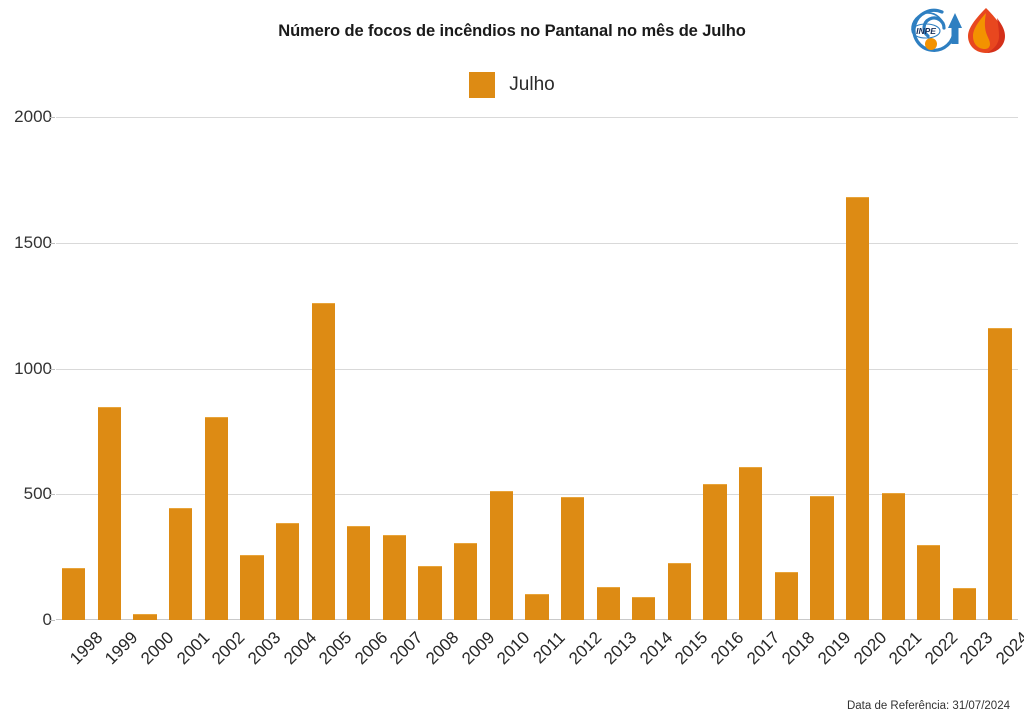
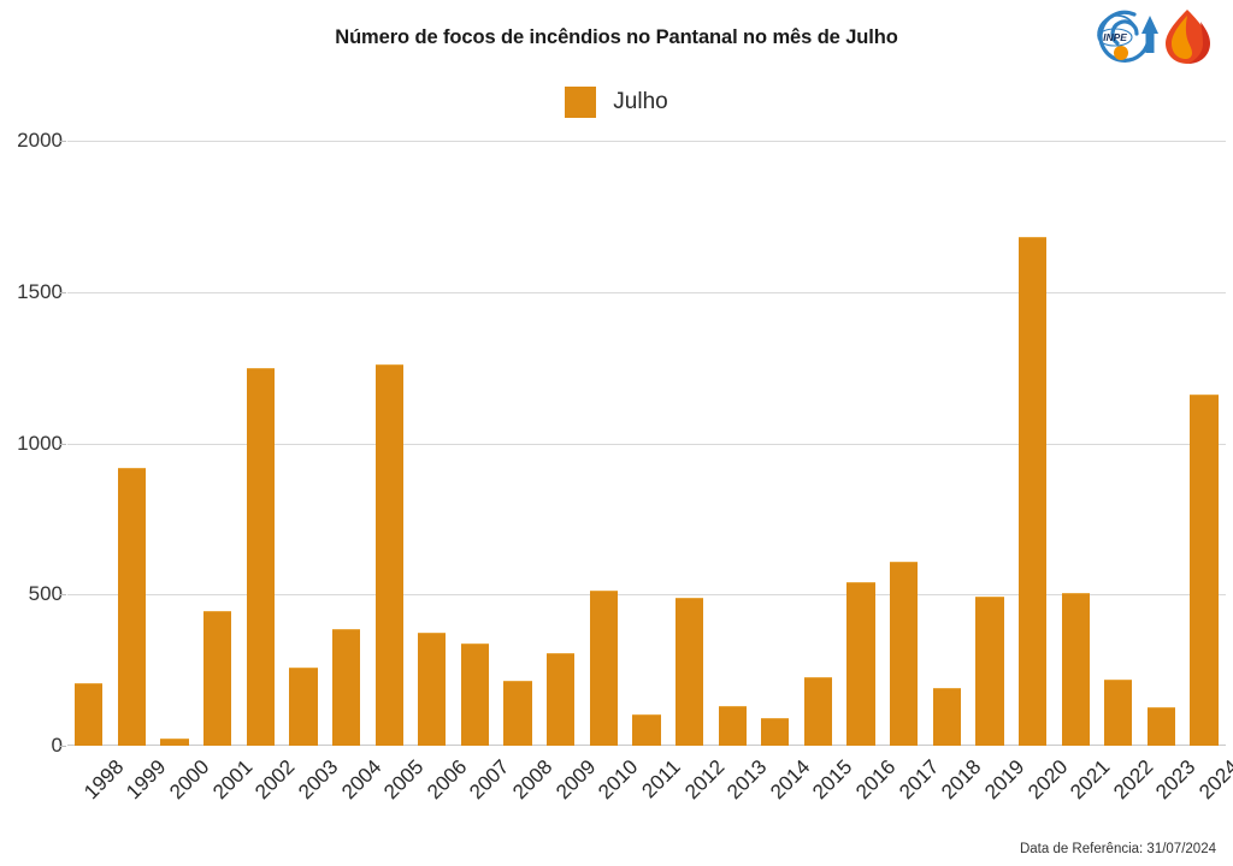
1999: 840 -> 920
2002: 810 -> 1250
2022: 300 -> 220
